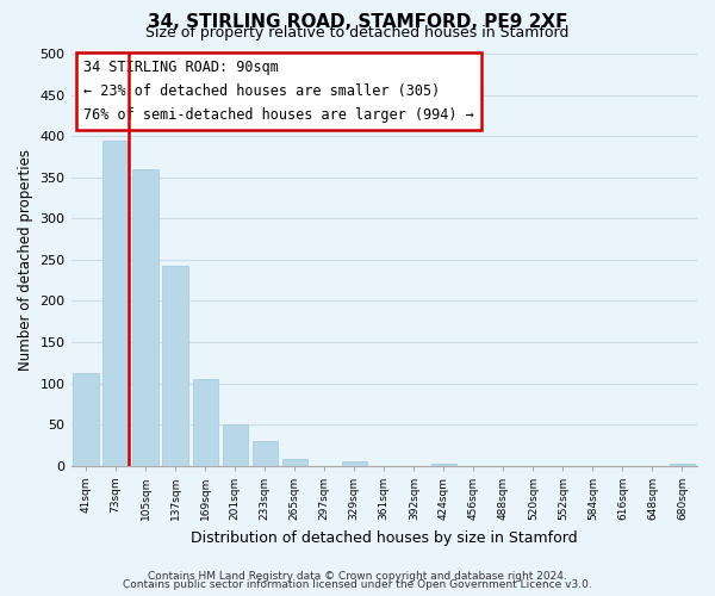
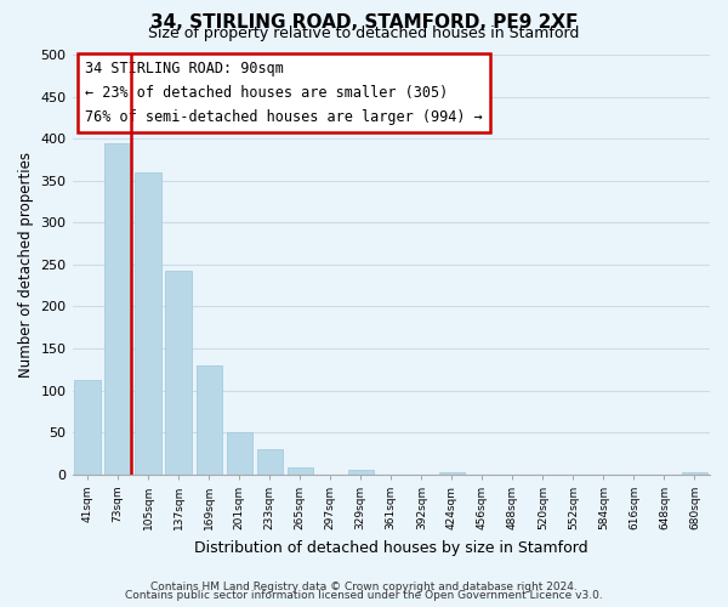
169sqm: 105 -> 130
